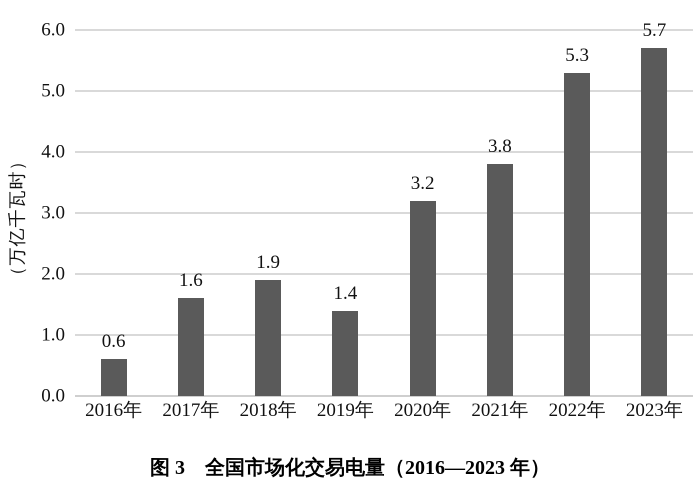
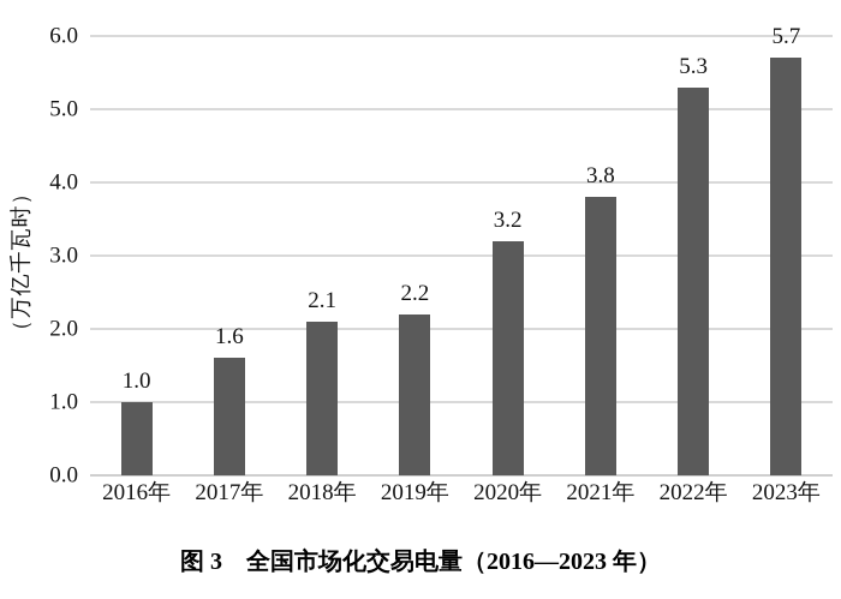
2016年: 0.6 -> 1.0
2018年: 1.9 -> 2.1
2019年: 1.4 -> 2.2
